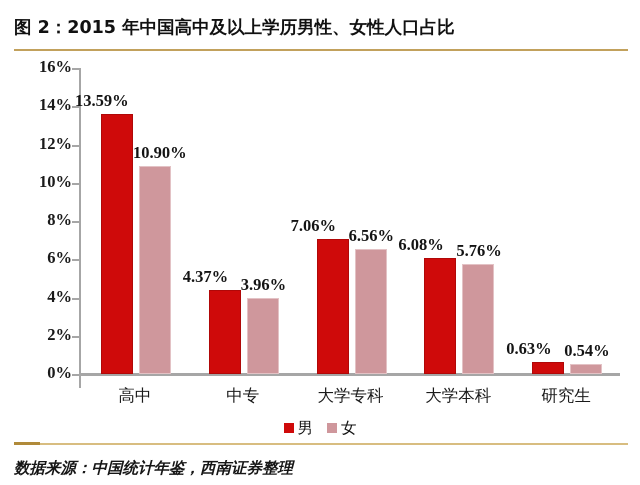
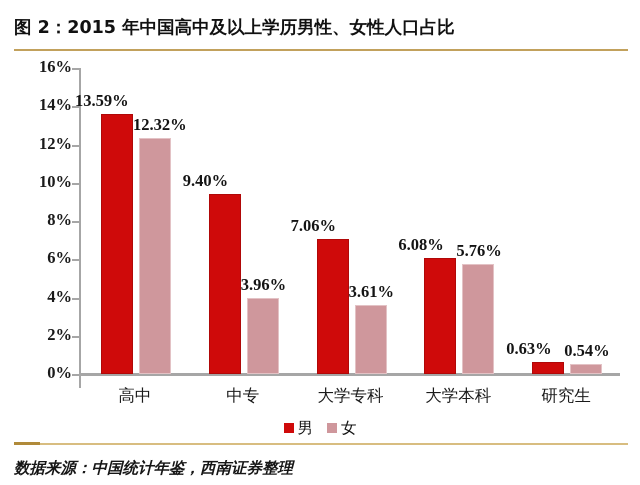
女/高中: 10.90% -> 12.32%
男/中专: 4.37% -> 9.40%
女/大学专科: 6.56% -> 3.61%
